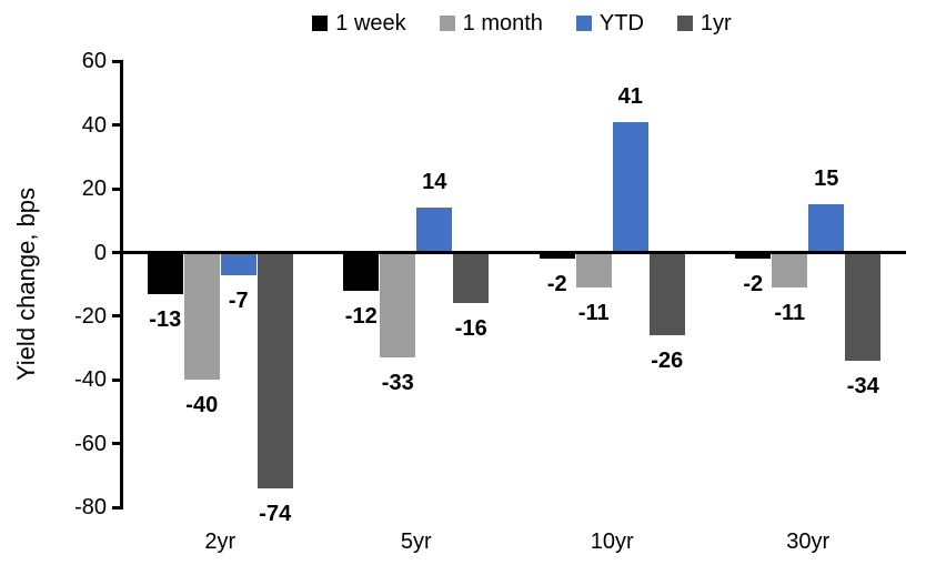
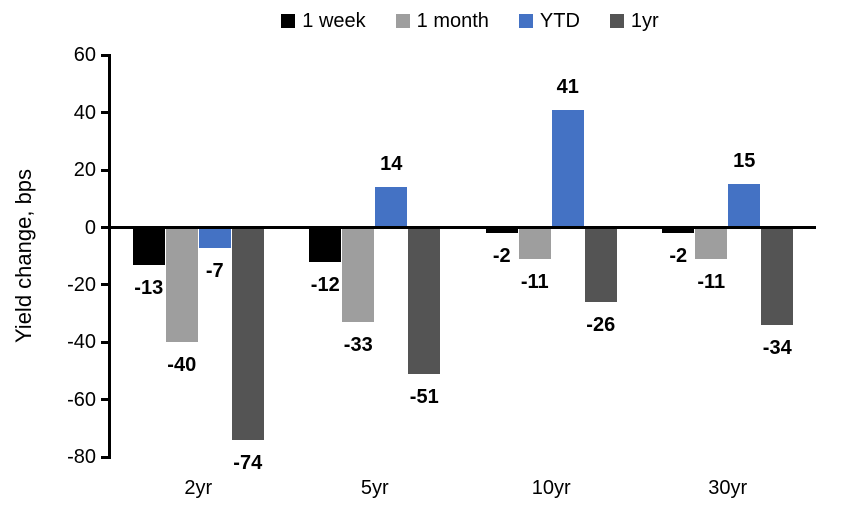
1yr/5yr: -16 -> -51
